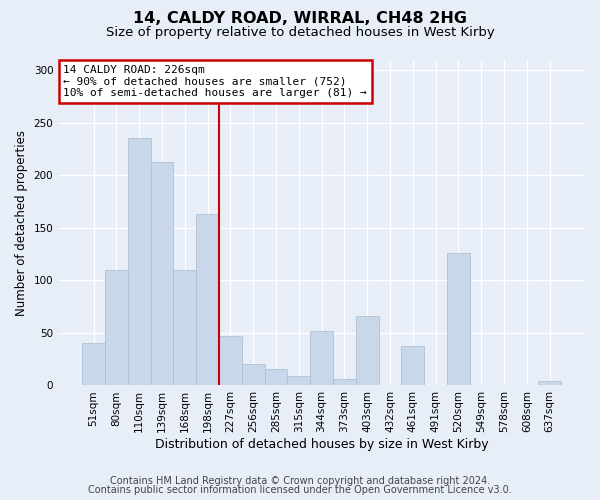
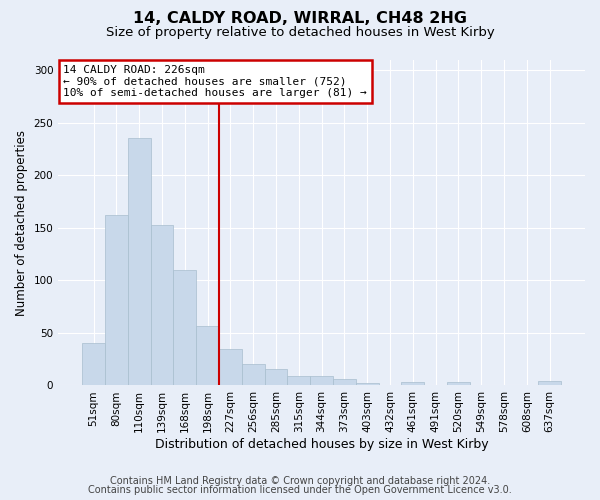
80sqm: 110 -> 162
139sqm: 213 -> 153
198sqm: 163 -> 57
227sqm: 47 -> 35
344sqm: 52 -> 9
403sqm: 66 -> 2
461sqm: 38 -> 3
520sqm: 126 -> 3
